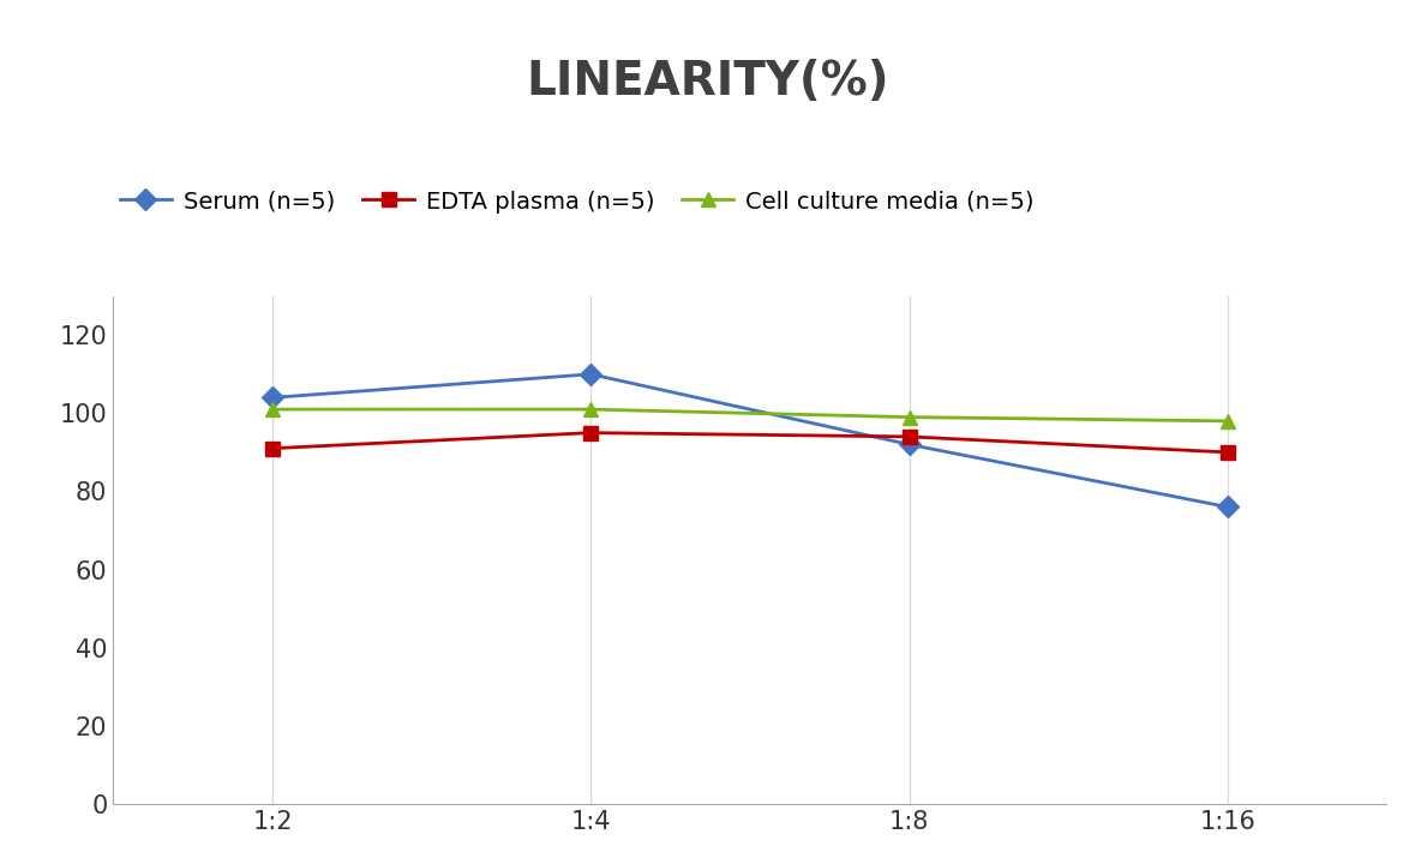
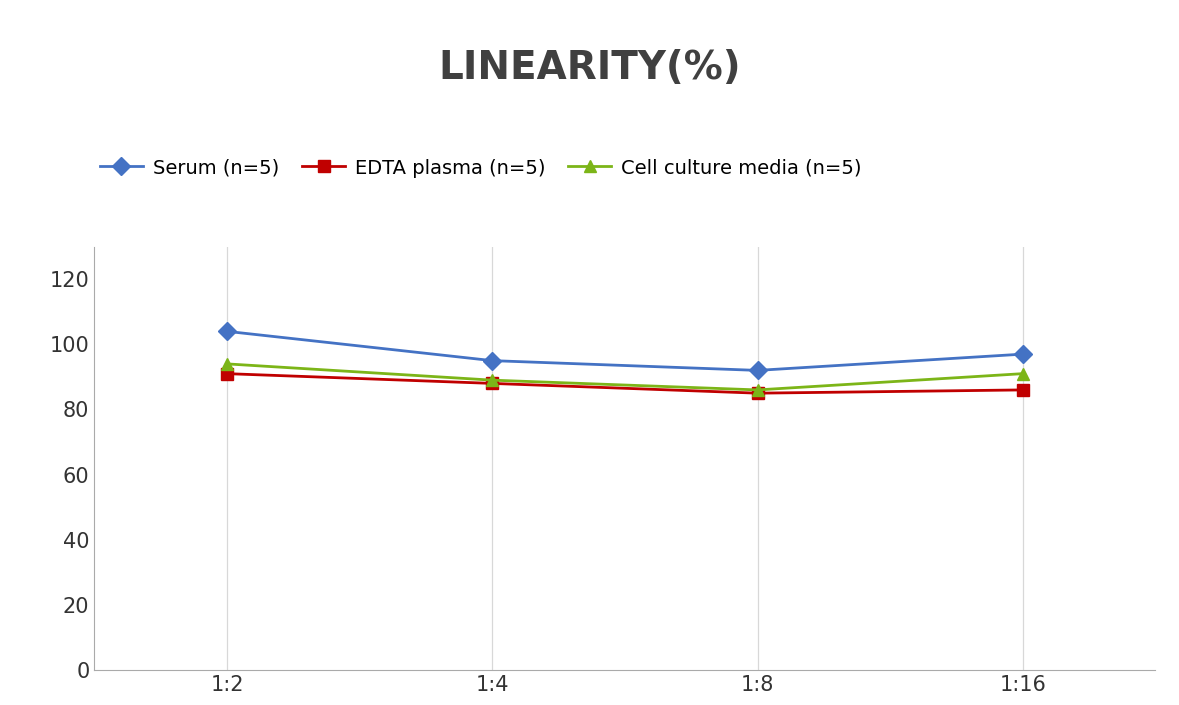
Cell culture media (n=5)/1:2: 101 -> 94
Serum (n=5)/1:4: 110 -> 95
EDTA plasma (n=5)/1:4: 95 -> 88
Cell culture media (n=5)/1:4: 101 -> 89
EDTA plasma (n=5)/1:8: 94 -> 85
Cell culture media (n=5)/1:8: 99 -> 86
Serum (n=5)/1:16: 76 -> 97
EDTA plasma (n=5)/1:16: 90 -> 86
Cell culture media (n=5)/1:16: 98 -> 91
